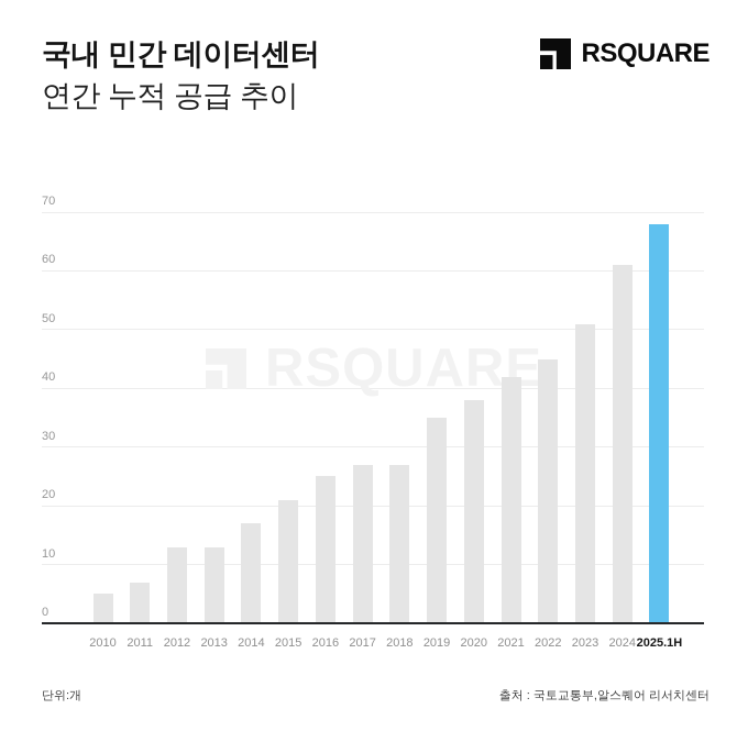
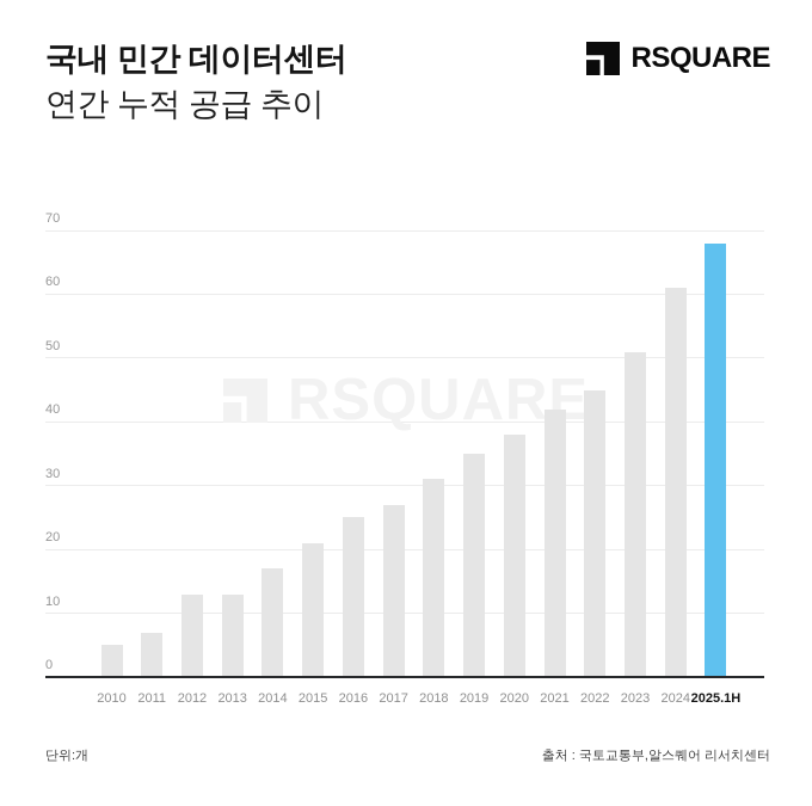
2018: 27 -> 31
